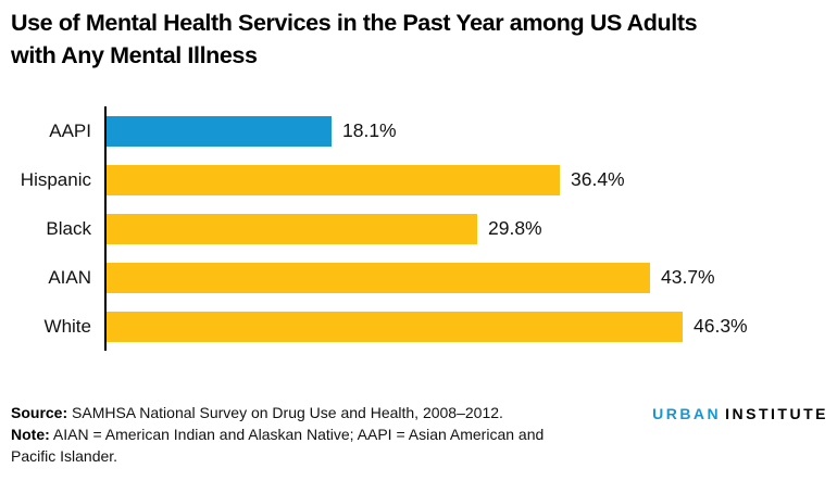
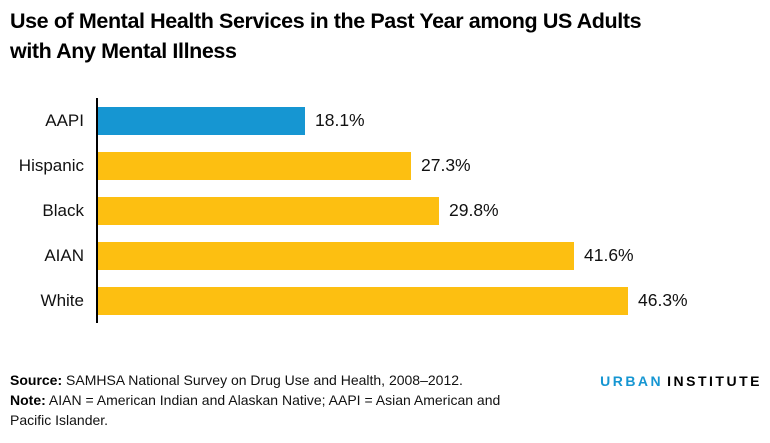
Hispanic: 36.4% -> 27.3%
AIAN: 43.7% -> 41.6%
